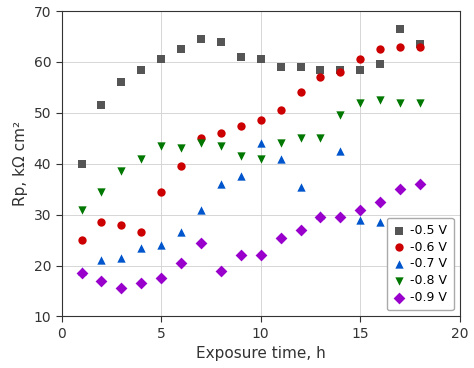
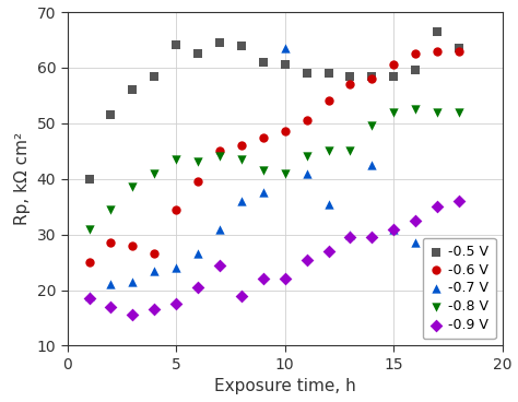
-0.5 V/5: 60.5 -> 64.2
-0.7 V/10: 44.0 -> 63.6
-0.7 V/15: 29.0 -> 31.0
